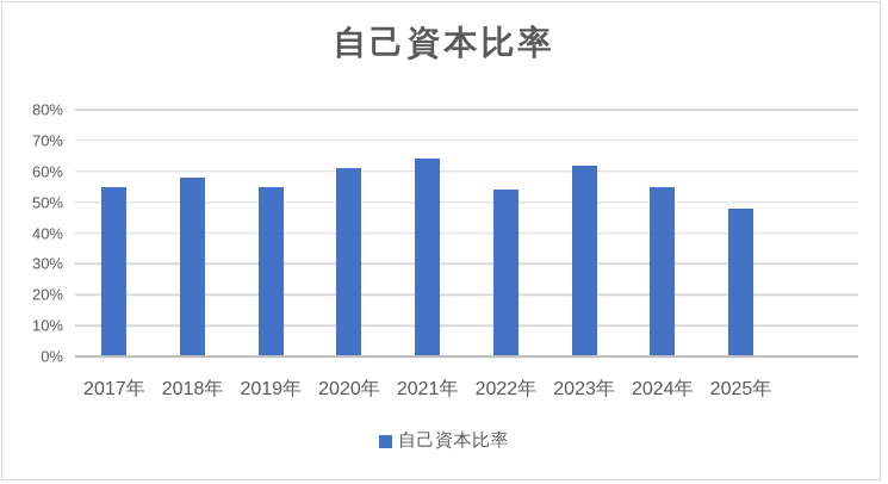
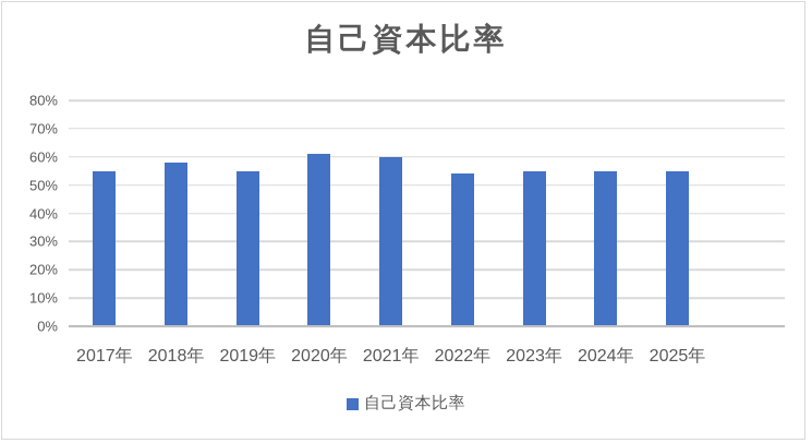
2021年: 64% -> 60%
2023年: 62% -> 55%
2025年: 48% -> 55%
